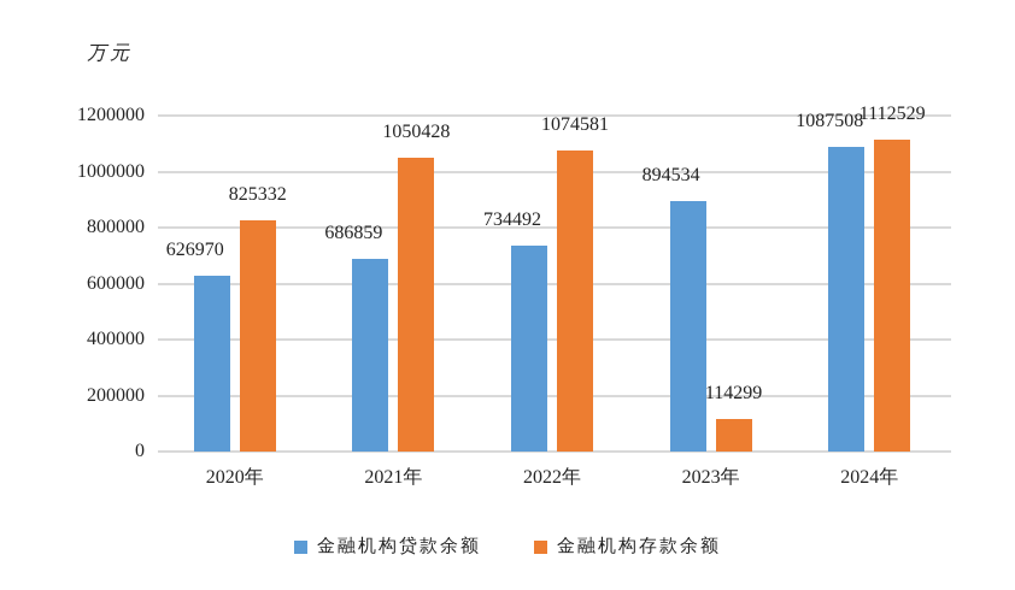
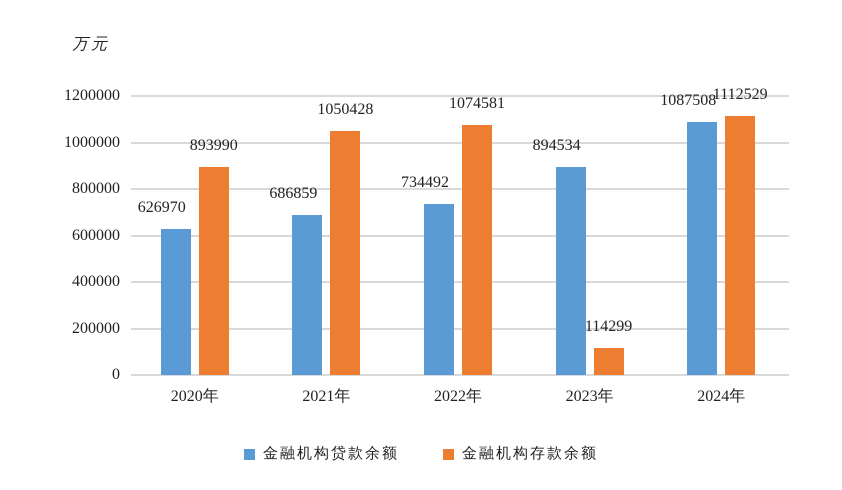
金融机构存款余额/2020年: 825332 -> 893990
